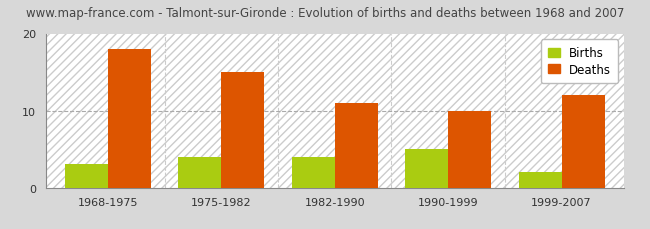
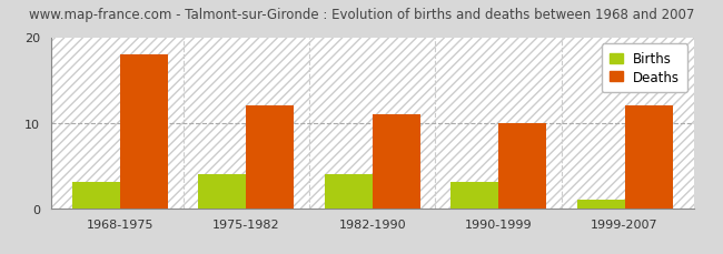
Deaths/1975-1982: 15 -> 12
Births/1990-1999: 5 -> 3
Births/1999-2007: 2 -> 1
